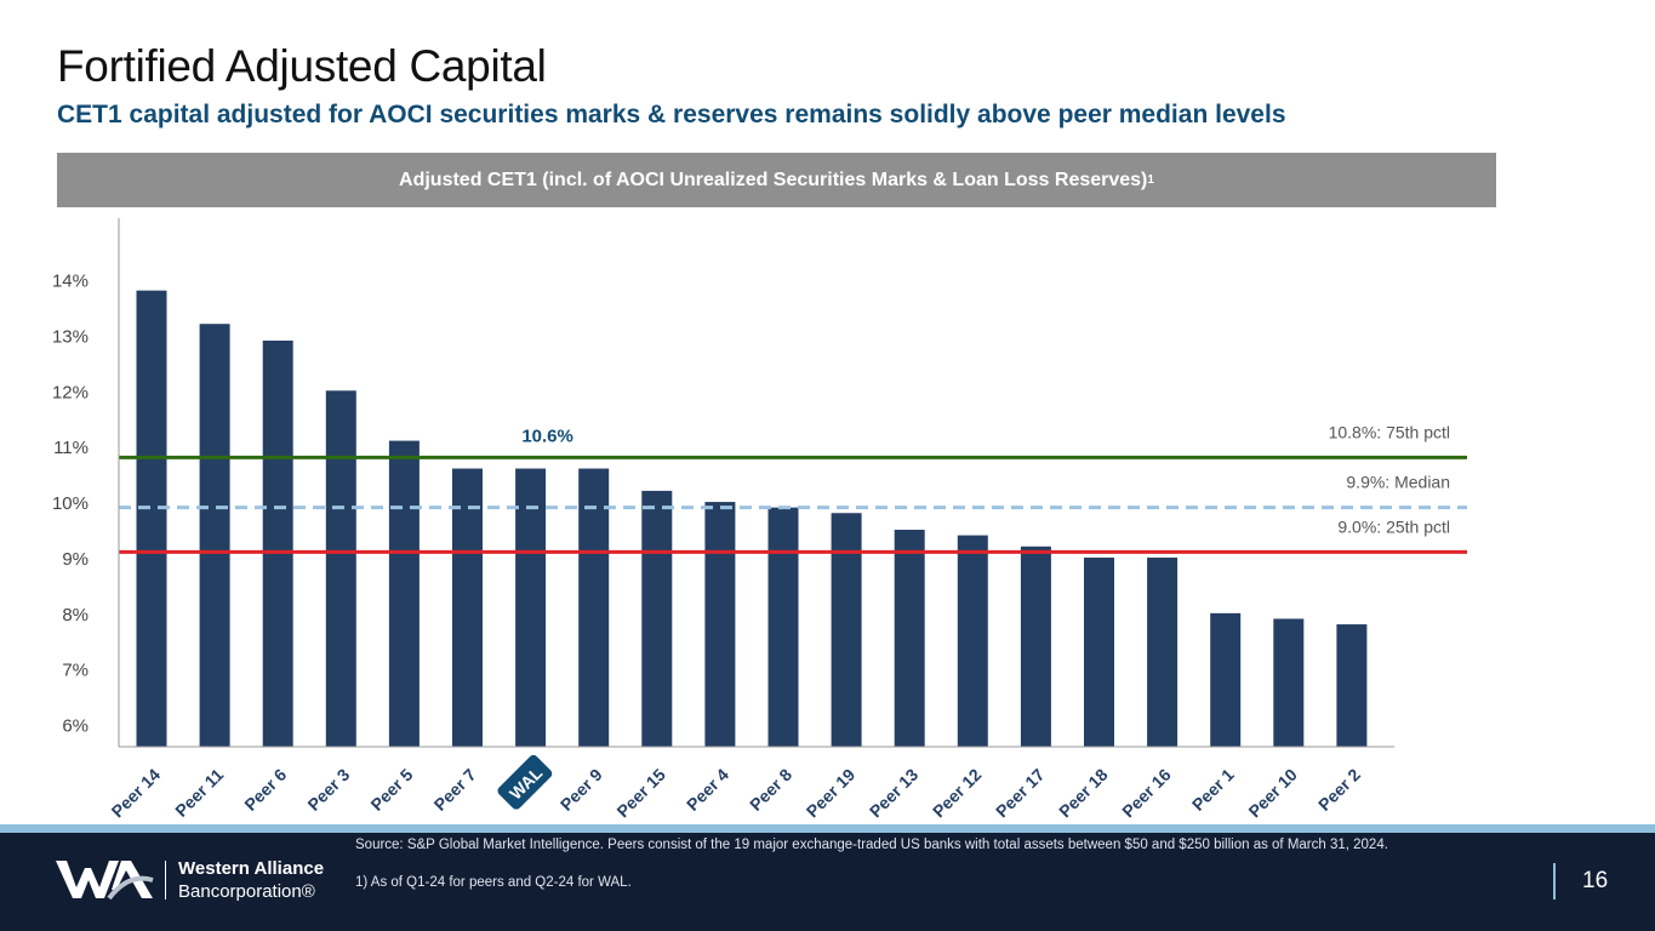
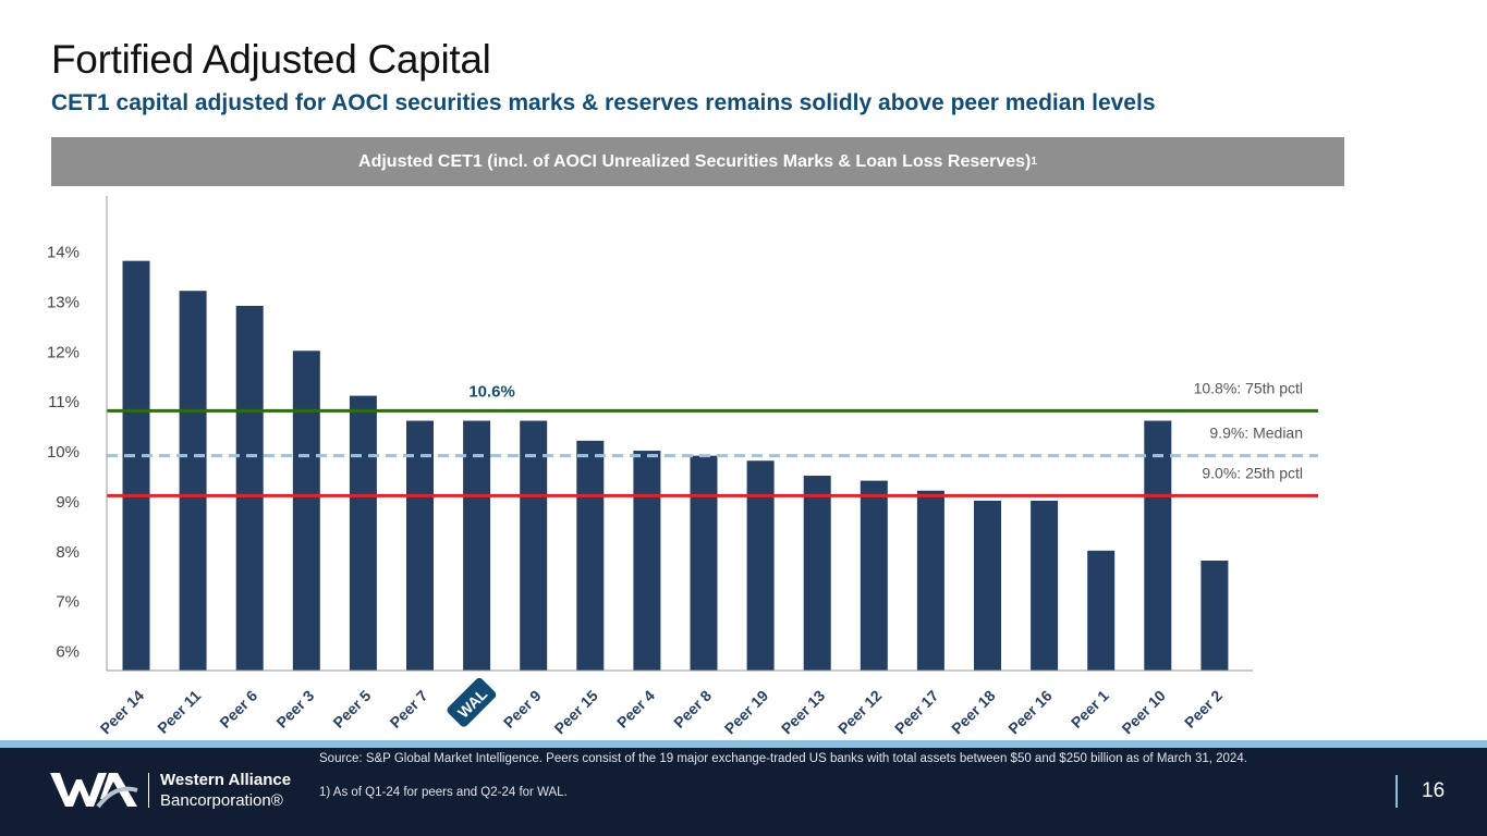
Peer 10: 7.9% -> 10.6%
